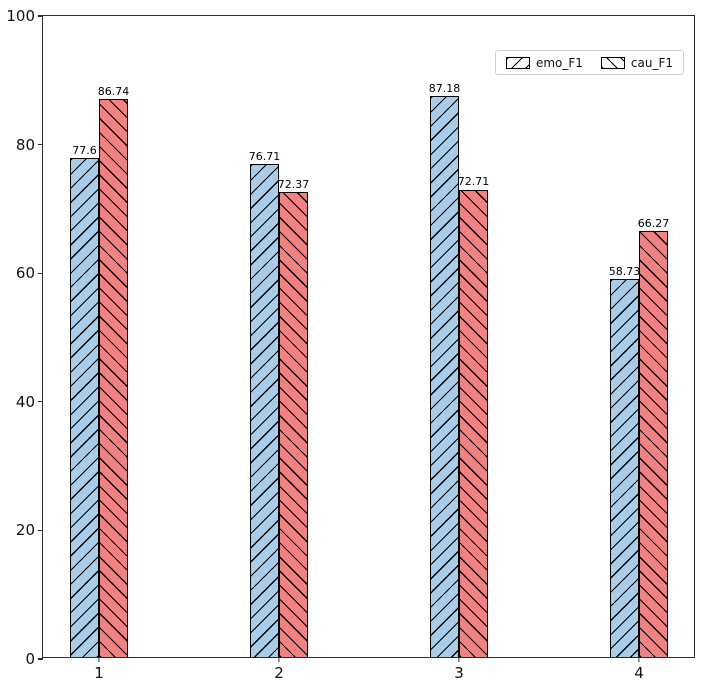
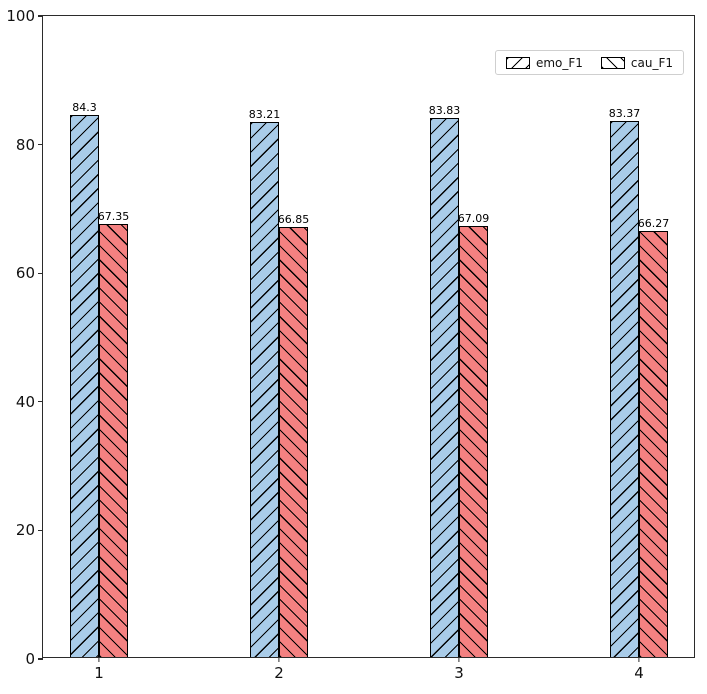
emo_F1/1: 77.6 -> 84.3
cau_F1/1: 86.74 -> 67.35
emo_F1/2: 76.71 -> 83.21
cau_F1/2: 72.37 -> 66.85
emo_F1/3: 87.18 -> 83.83
cau_F1/3: 72.71 -> 67.09
emo_F1/4: 58.73 -> 83.37
